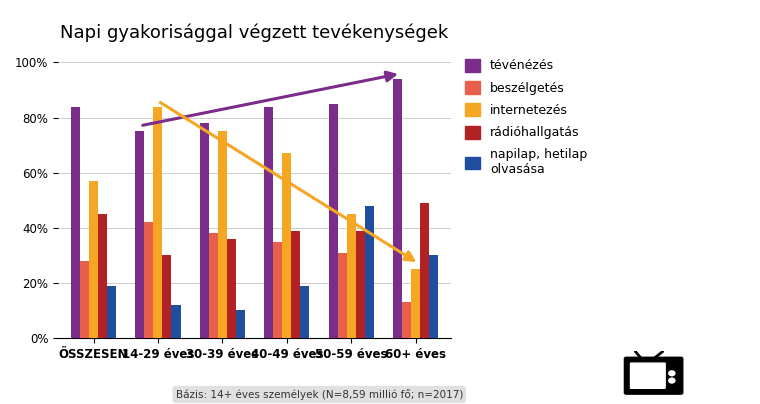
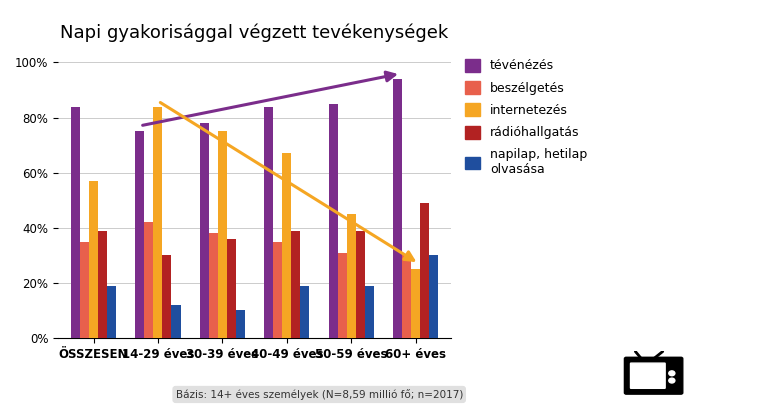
beszélgetés/ÖSSZESEN: 28% -> 35%
rádióhallgatás/ÖSSZESEN: 45% -> 39%
napilap, hetilap olvasása/50-59 éves: 48% -> 19%
beszélgetés/60+ éves: 13% -> 30%
